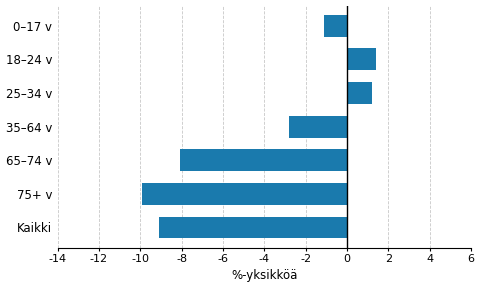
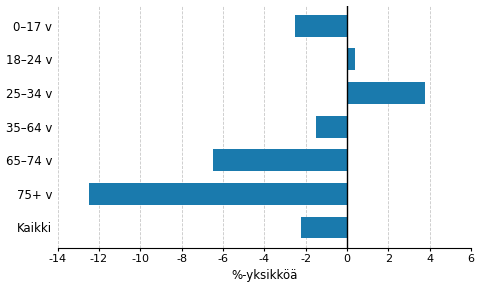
0–17 v: -1.1 -> -2.5
18–24 v: 1.4 -> 0.4
25–34 v: 1.2 -> 3.8
35–64 v: -2.8 -> -1.5
65–74 v: -8.1 -> -6.5
75+ v: -9.9 -> -12.5
Kaikki: -9.1 -> -2.2
